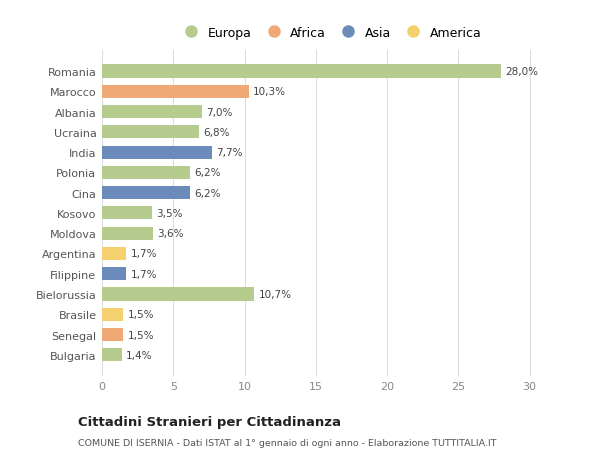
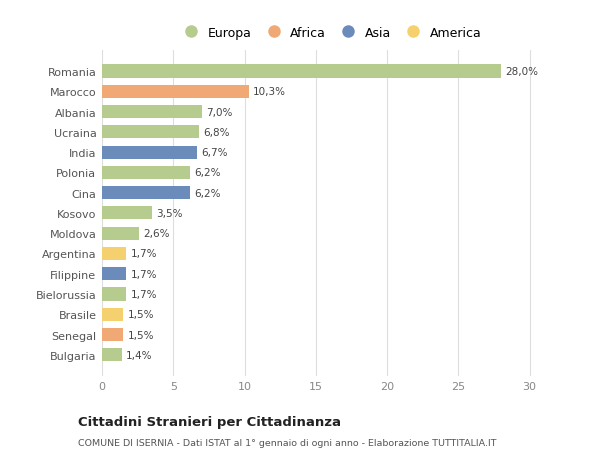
India: 7,7% -> 6,7%
Moldova: 3,6% -> 2,6%
Bielorussia: 10,7% -> 1,7%
